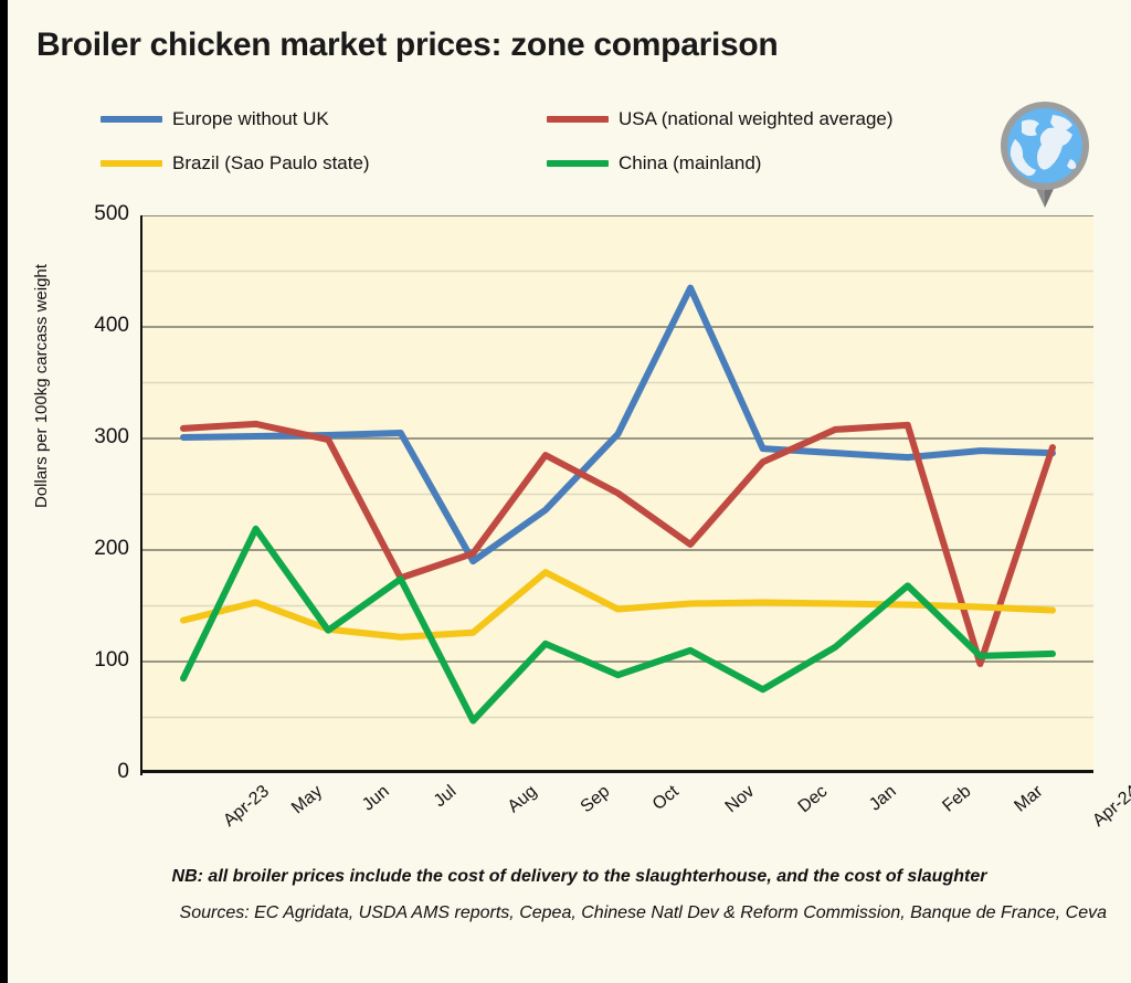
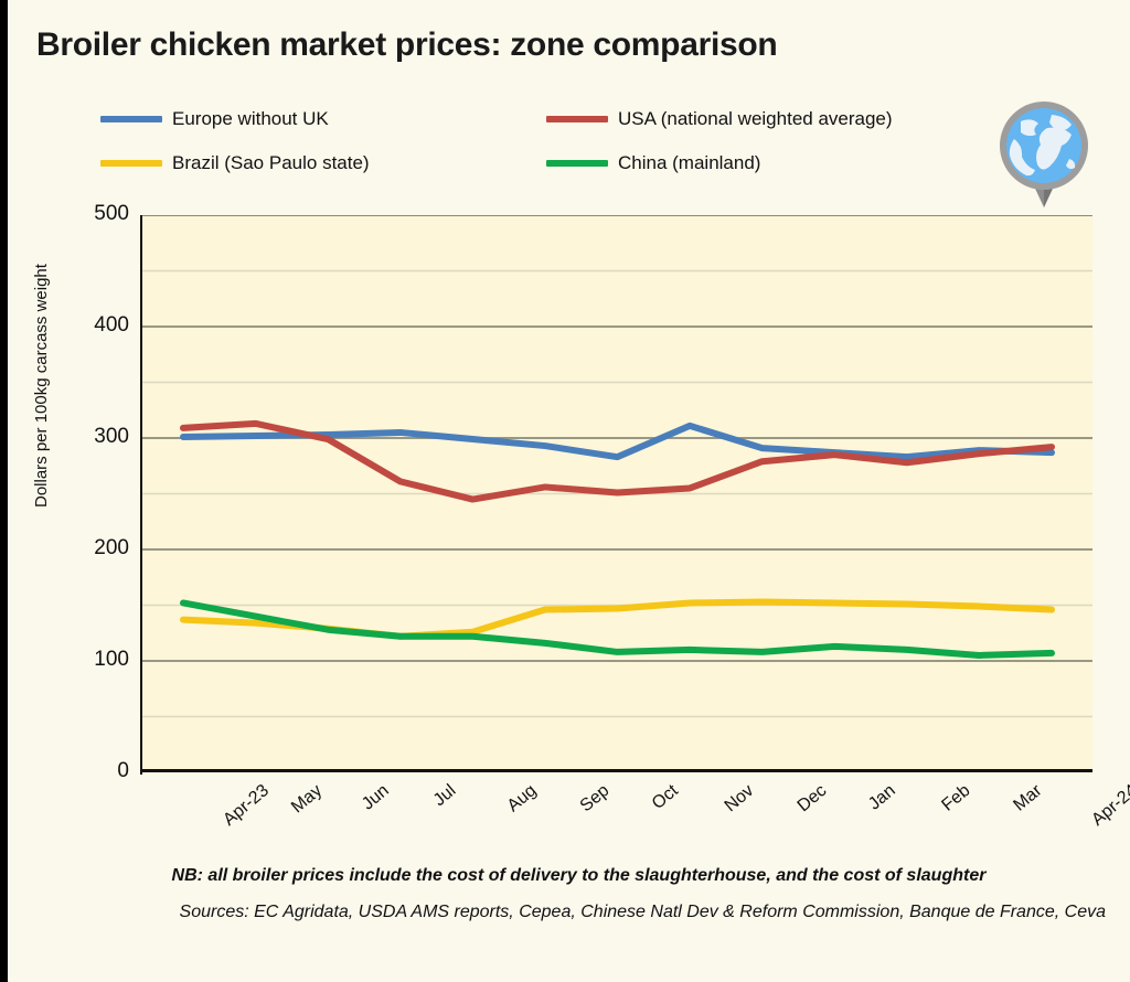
China (mainland)/Apr-23: 85 -> 152
Brazil (Sao Paulo state)/May: 153 -> 134
China (mainland)/May: 219 -> 140
USA (national weighted average)/Jul: 175 -> 261
China (mainland)/Jul: 174 -> 122
Europe without UK/Aug: 190 -> 299
USA (national weighted average)/Aug: 197 -> 245
China (mainland)/Aug: 47 -> 122
Europe without UK/Sep: 236 -> 293
USA (national weighted average)/Sep: 285 -> 256
Brazil (Sao Paulo state)/Sep: 180 -> 146
Europe without UK/Oct: 304 -> 283
China (mainland)/Oct: 88 -> 108
Europe without UK/Nov: 435 -> 311
USA (national weighted average)/Nov: 205 -> 255
China (mainland)/Dec: 75 -> 108
USA (national weighted average)/Jan: 308 -> 285
USA (national weighted average)/Feb: 312 -> 278
China (mainland)/Feb: 168 -> 110
USA (national weighted average)/Mar: 98 -> 286
